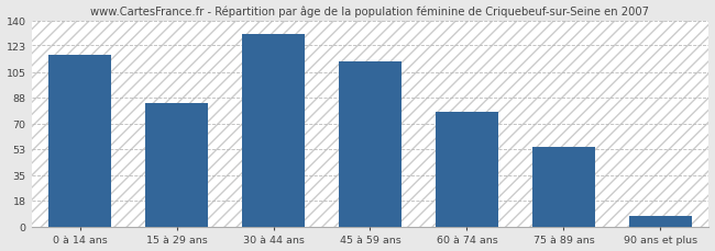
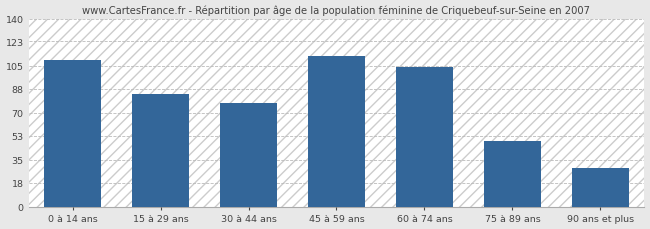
0 à 14 ans: 117 -> 109
30 à 44 ans: 131 -> 77
60 à 74 ans: 78 -> 104
75 à 89 ans: 54 -> 49
90 ans et plus: 7 -> 29
